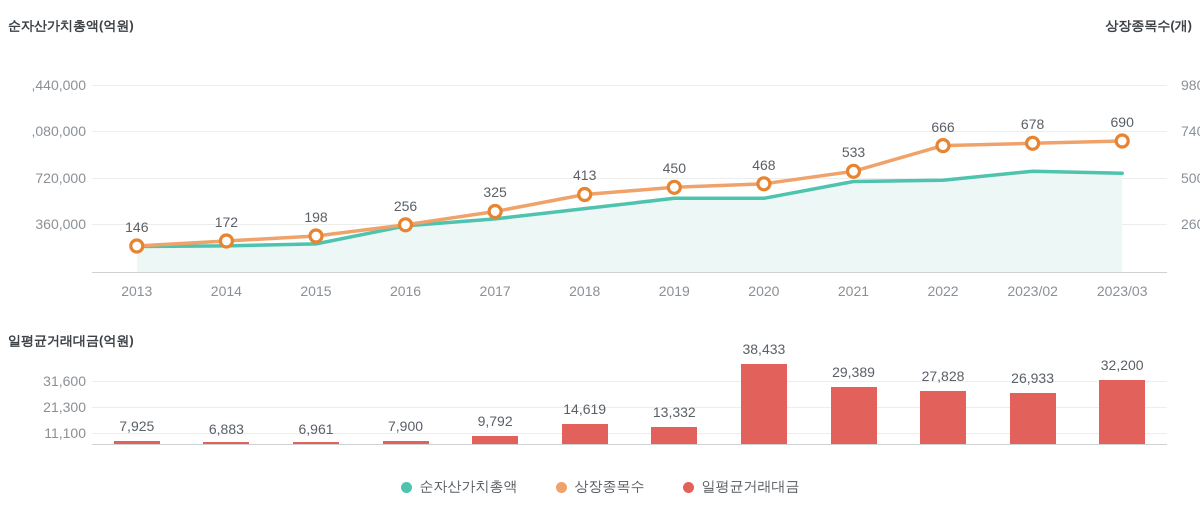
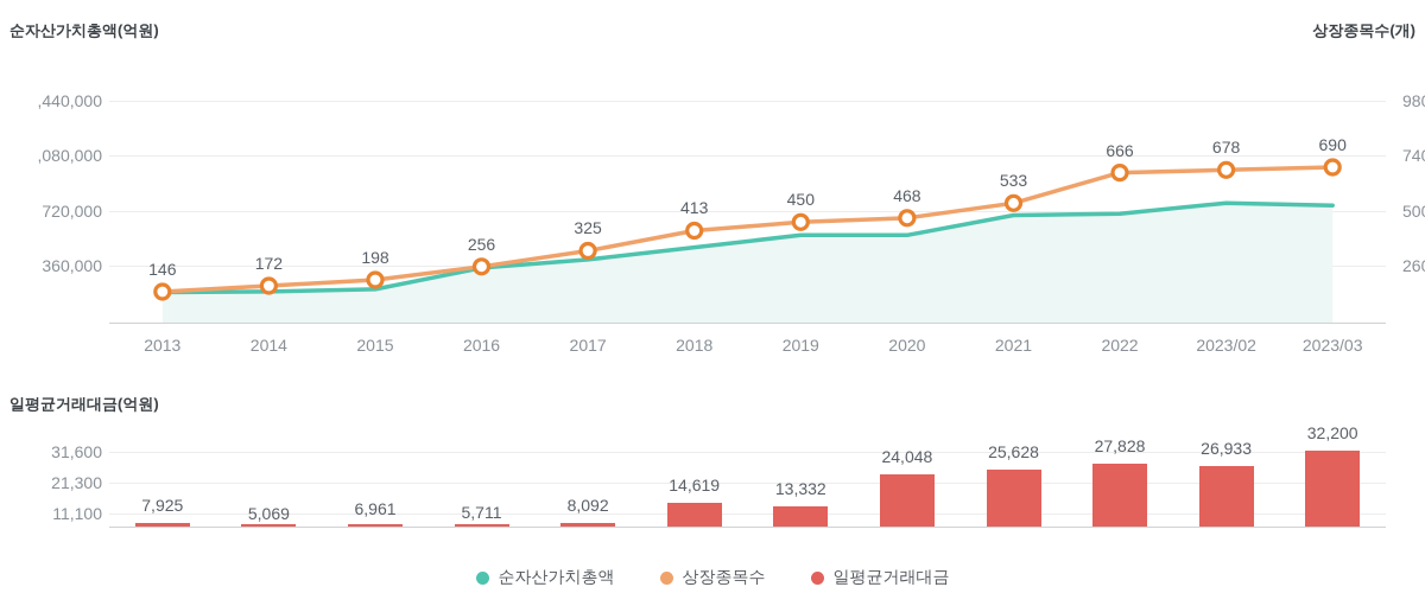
일평균거래대금(억원)/2014: 6,883 -> 5,069
일평균거래대금(억원)/2016: 7,900 -> 5,711
일평균거래대금(억원)/2017: 9,792 -> 8,092
일평균거래대금(억원)/2020: 38,433 -> 24,048
일평균거래대금(억원)/2021: 29,389 -> 25,628
